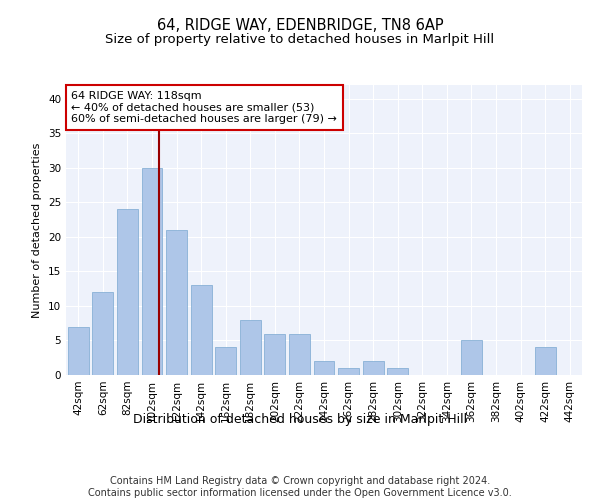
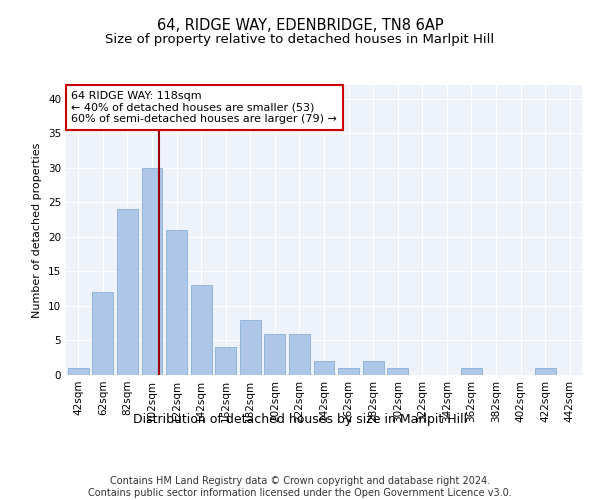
42sqm: 7 -> 1
362sqm: 5 -> 1
422sqm: 4 -> 1
